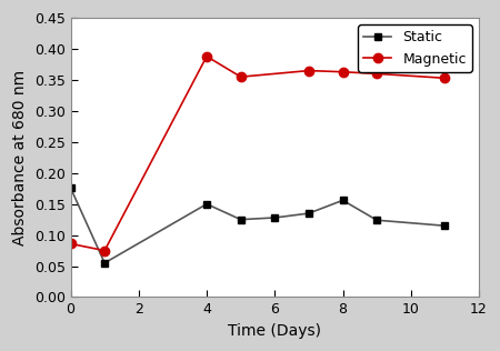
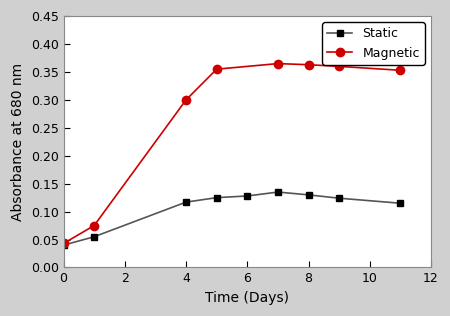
Static/0: 0.176 -> 0.040
Magnetic/0: 0.086 -> 0.043
Static/4: 0.150 -> 0.117
Magnetic/4: 0.388 -> 0.300
Static/8: 0.156 -> 0.130
